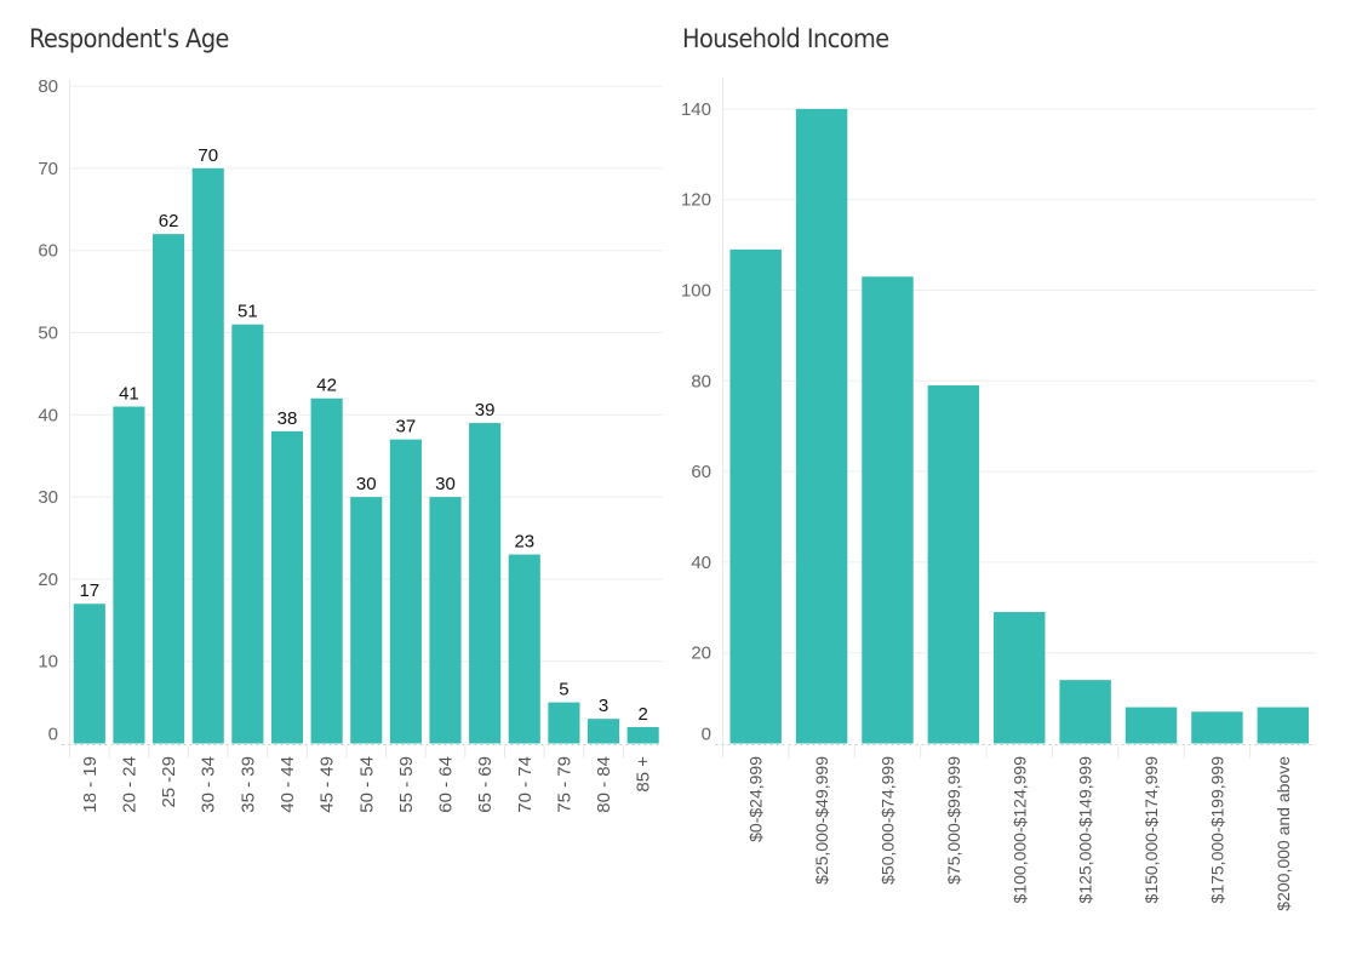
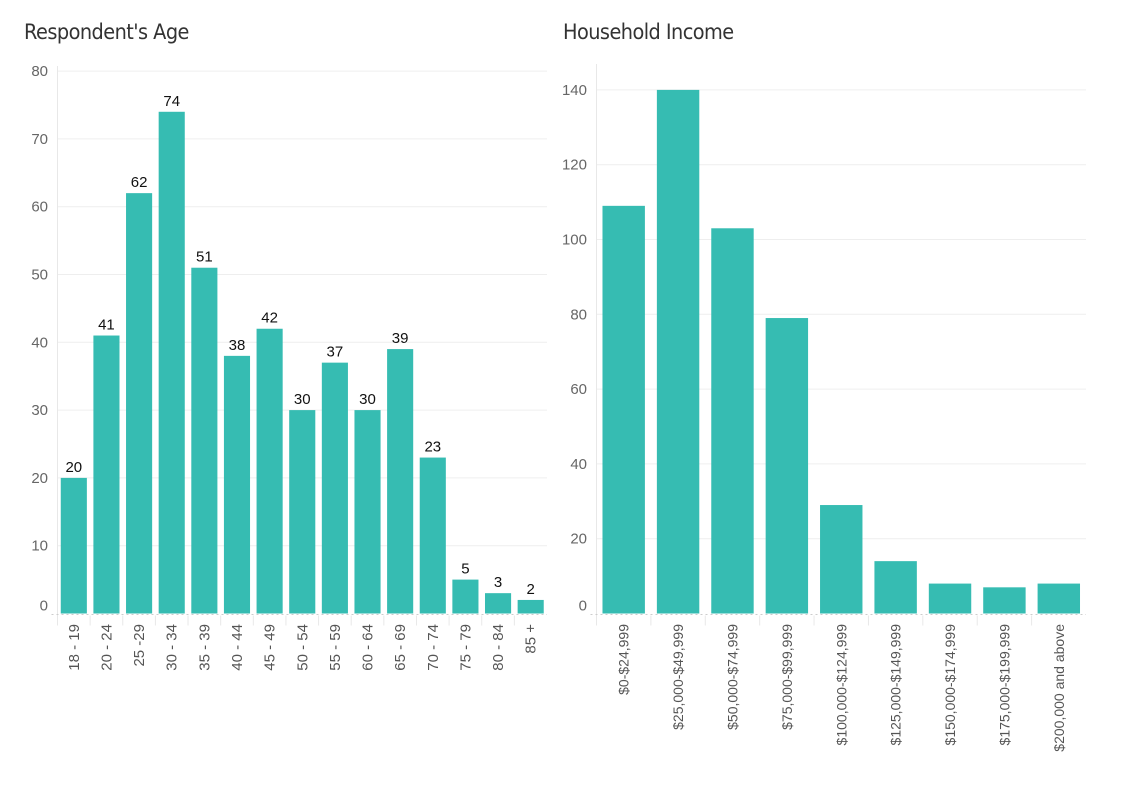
Respondent's Age/18 - 19: 17 -> 20
Respondent's Age/30 - 34: 70 -> 74
